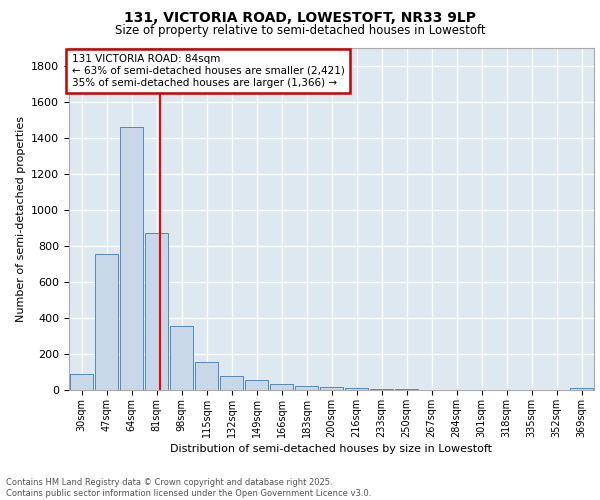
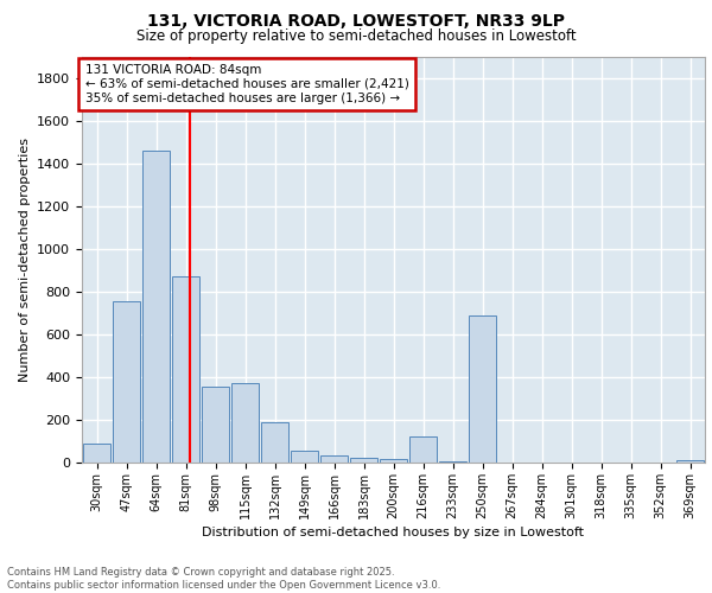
115sqm: 160 -> 370
132sqm: 80 -> 190
216sqm: 10 -> 120
250sqm: 0 -> 690
